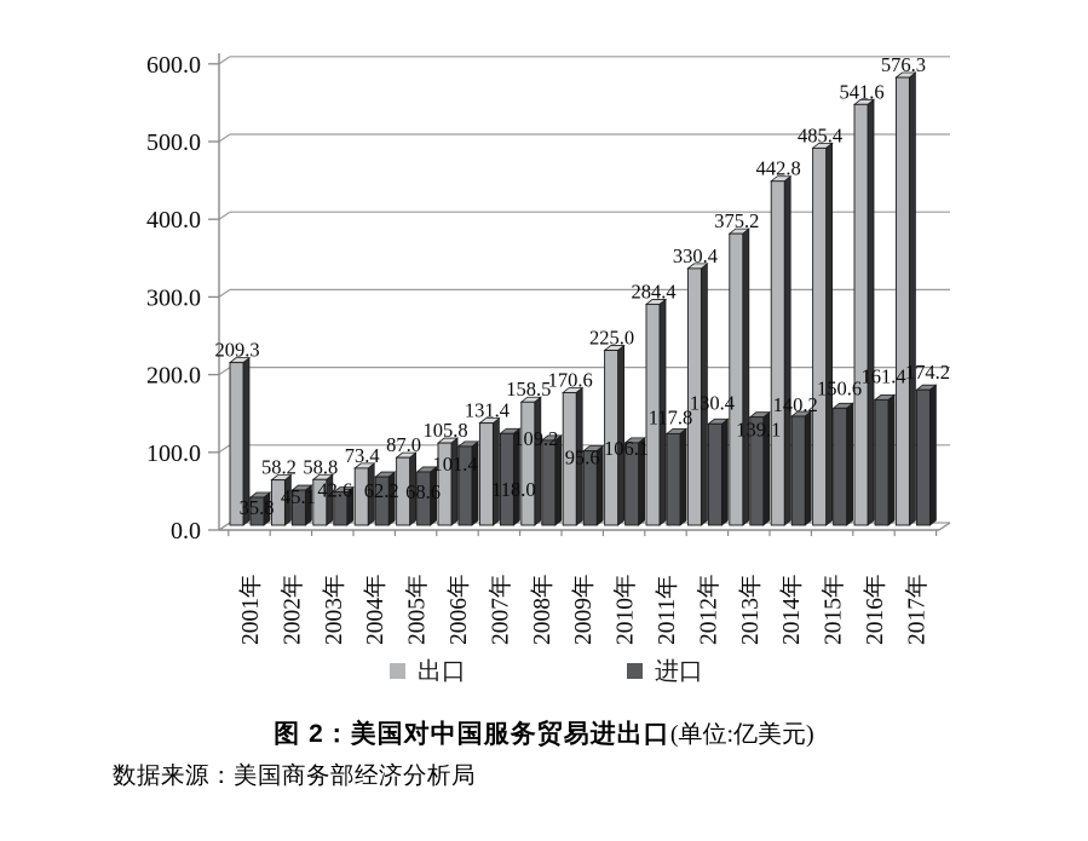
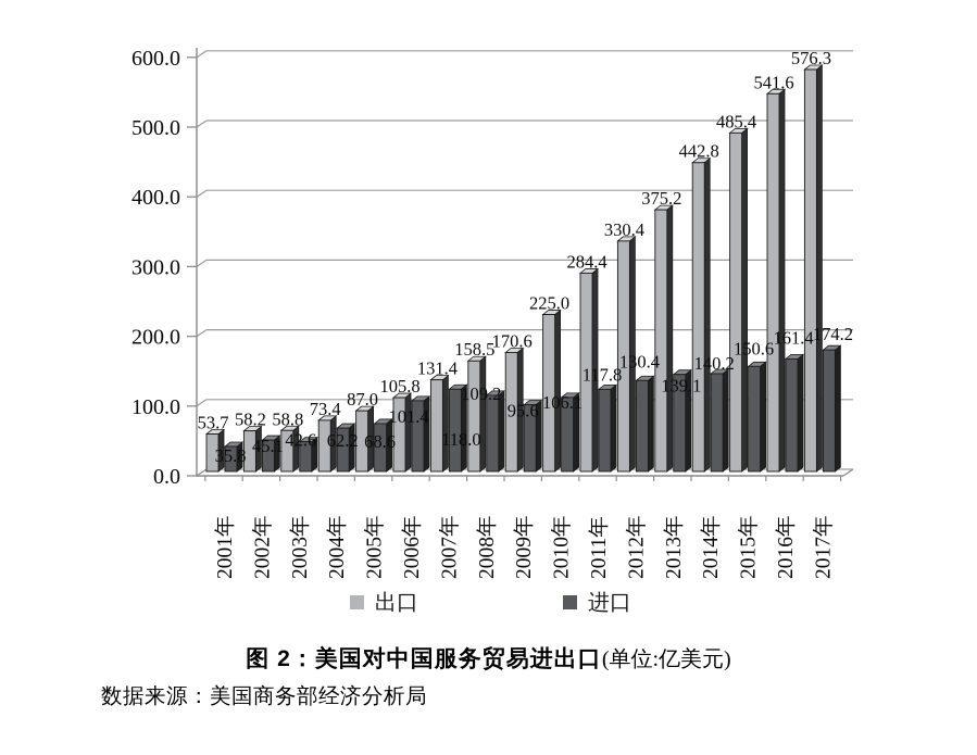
出口/2001年: 209.3 -> 53.7
